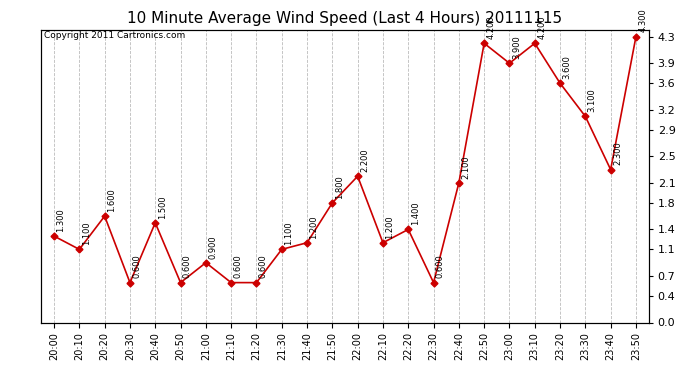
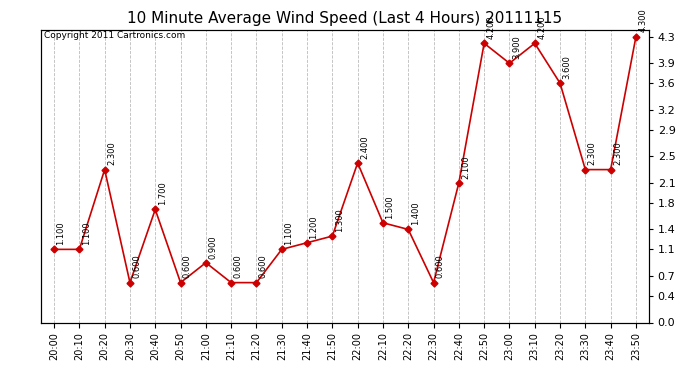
20:00: 1.300 -> 1.100
20:20: 1.600 -> 2.300
20:40: 1.500 -> 1.700
21:50: 1.800 -> 1.300
22:00: 2.200 -> 2.400
22:10: 1.200 -> 1.500
23:30: 3.100 -> 2.300
